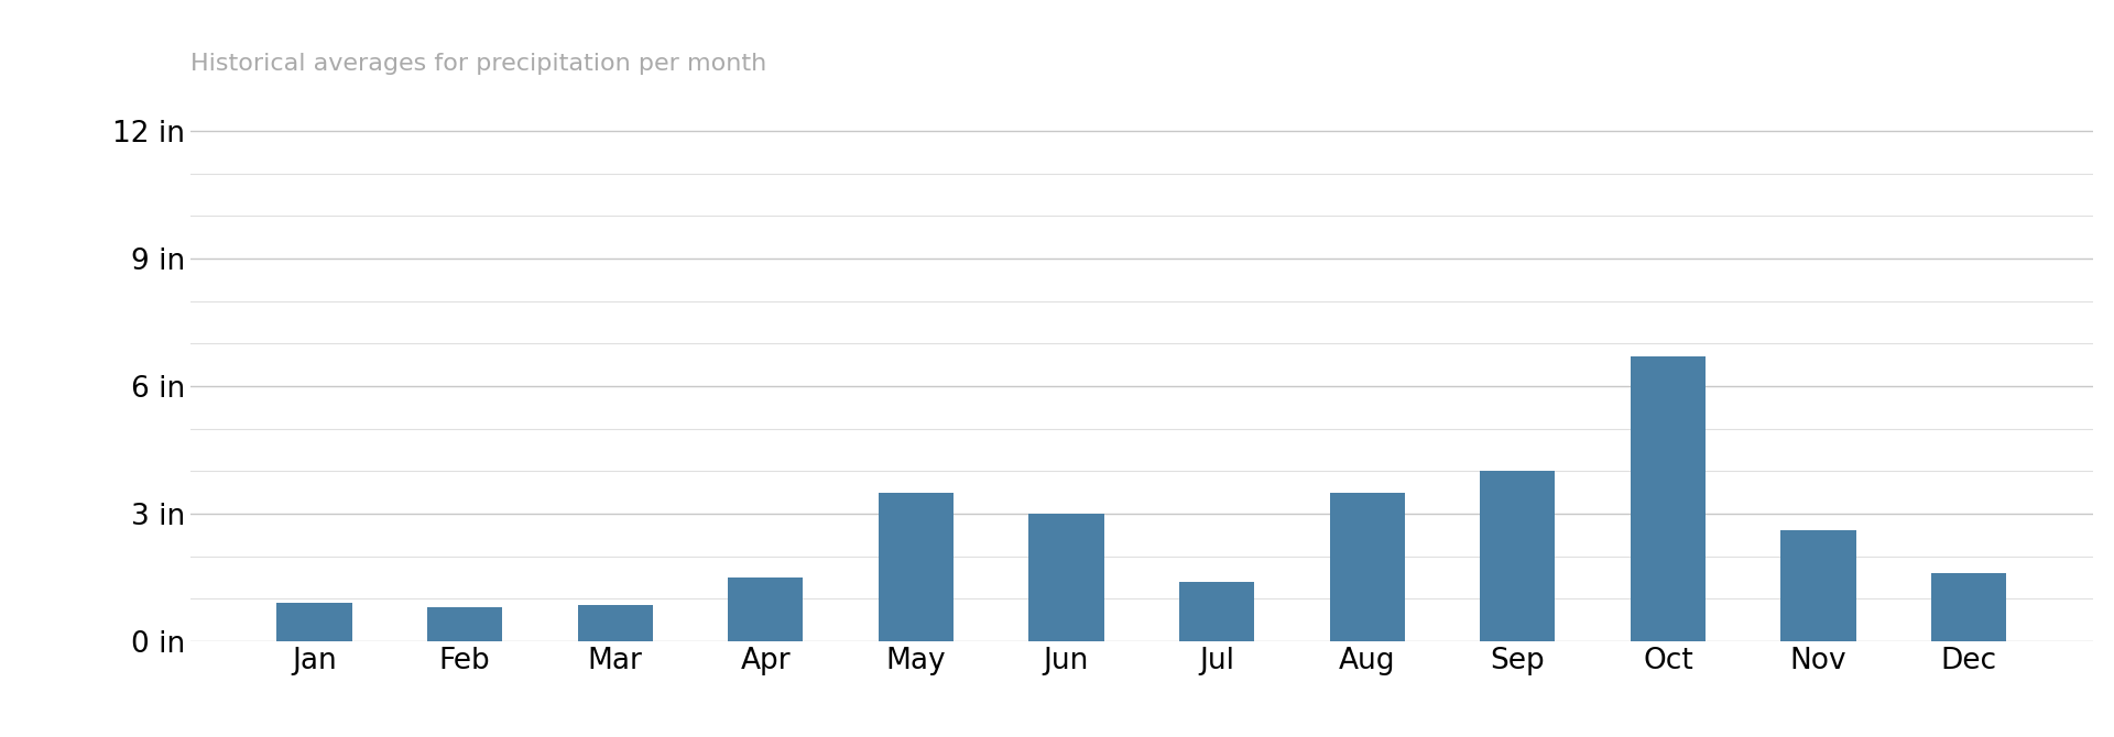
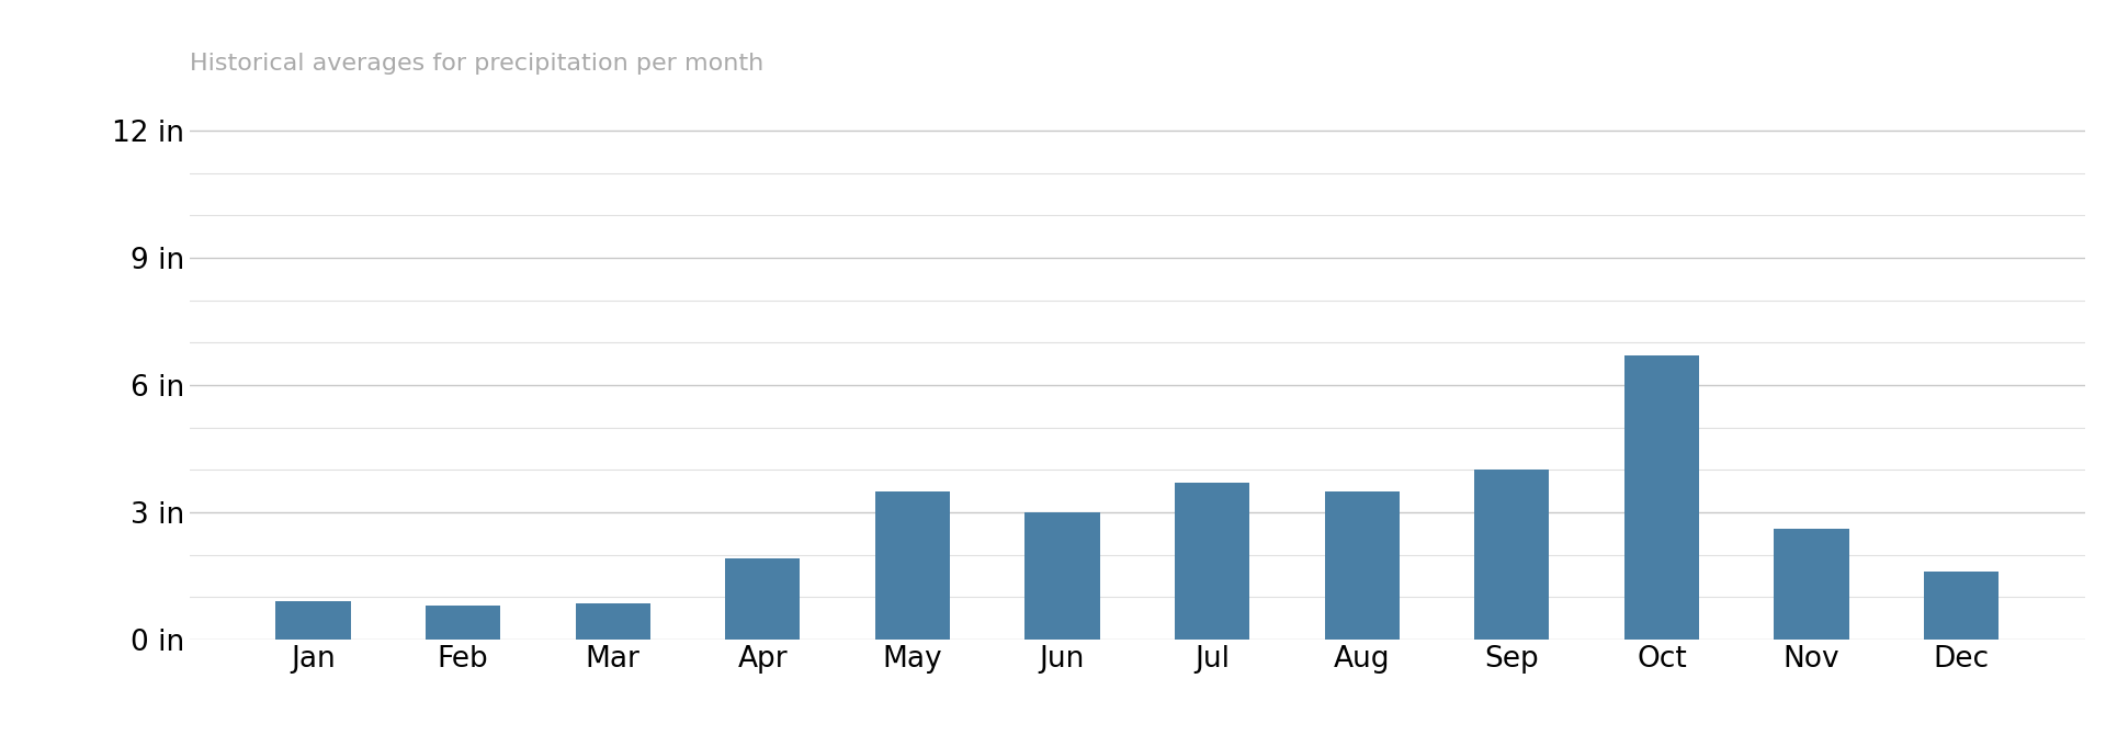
Apr: 1.50 in -> 1.90 in
Jul: 1.40 in -> 3.70 in
